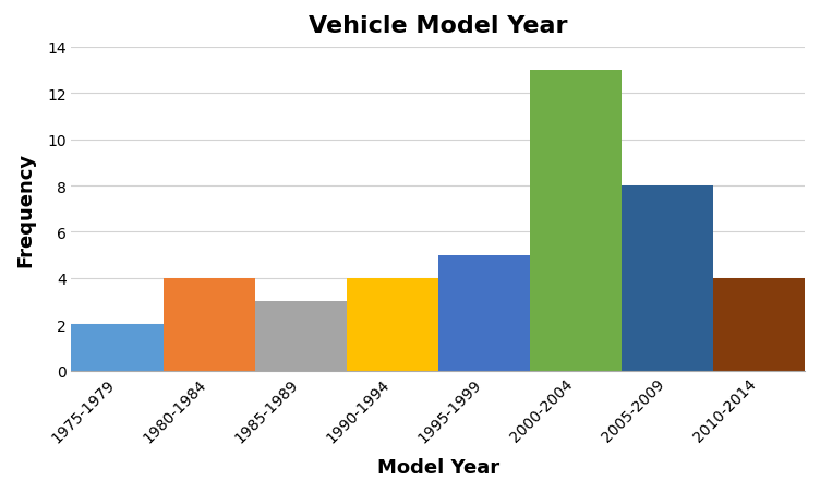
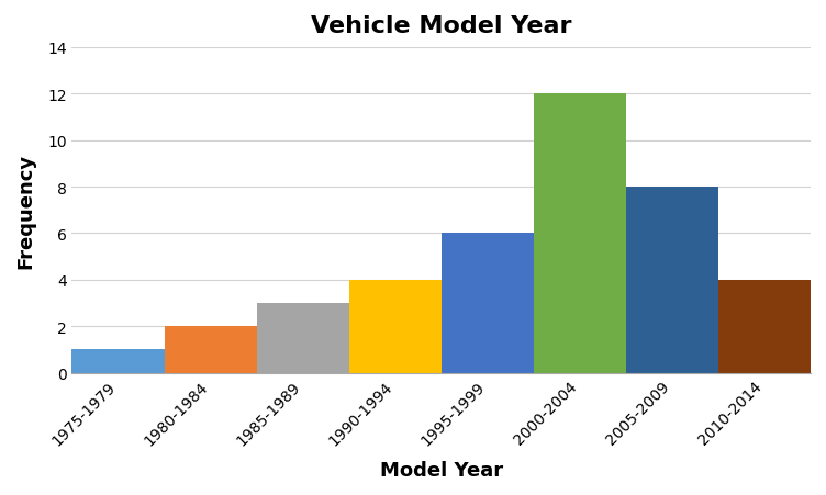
1975-1979: 2 -> 1
1980-1984: 4 -> 2
1995-1999: 5 -> 6
2000-2004: 13 -> 12
